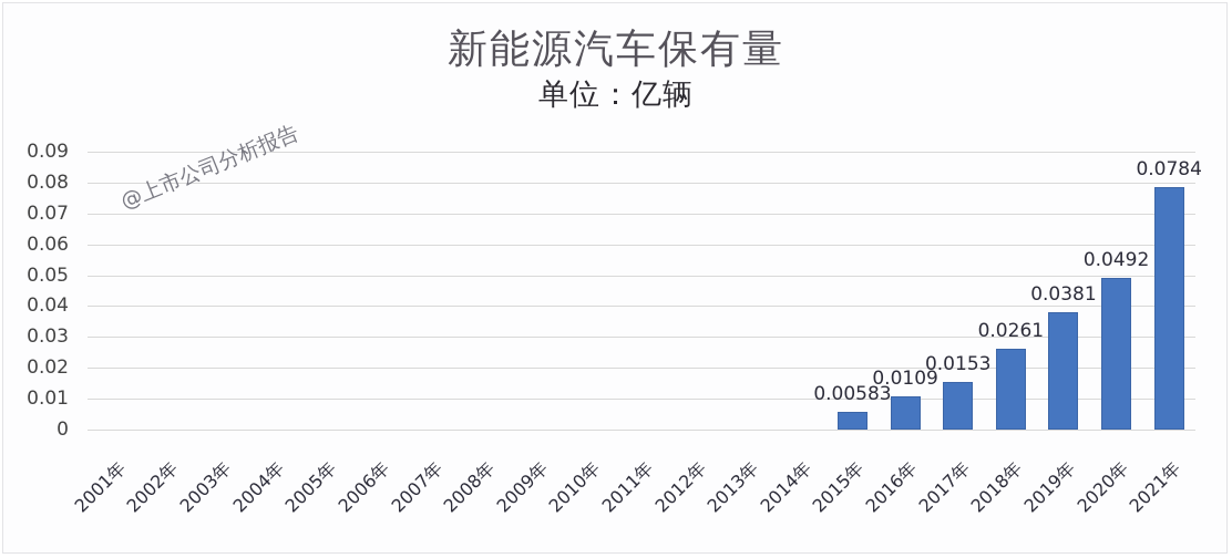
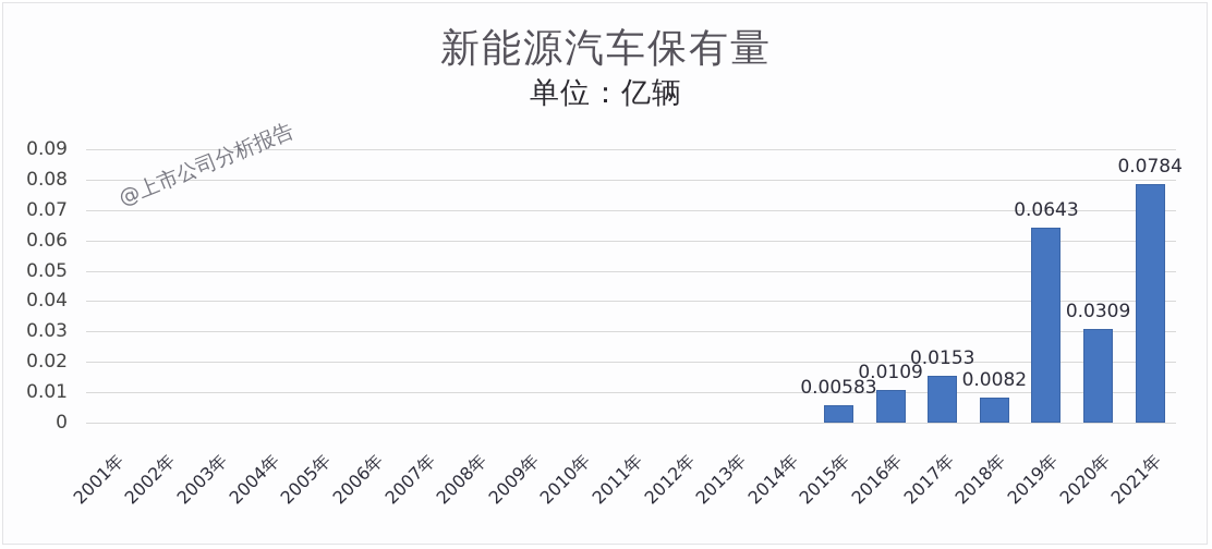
2018年: 0.0261 -> 0.0082
2019年: 0.0381 -> 0.0643
2020年: 0.0492 -> 0.0309
